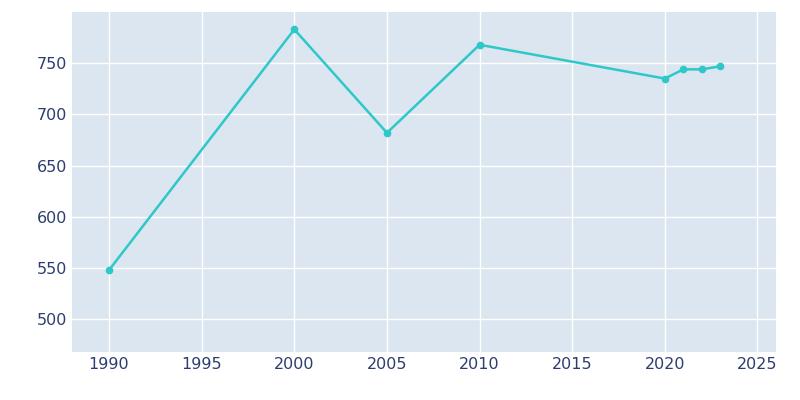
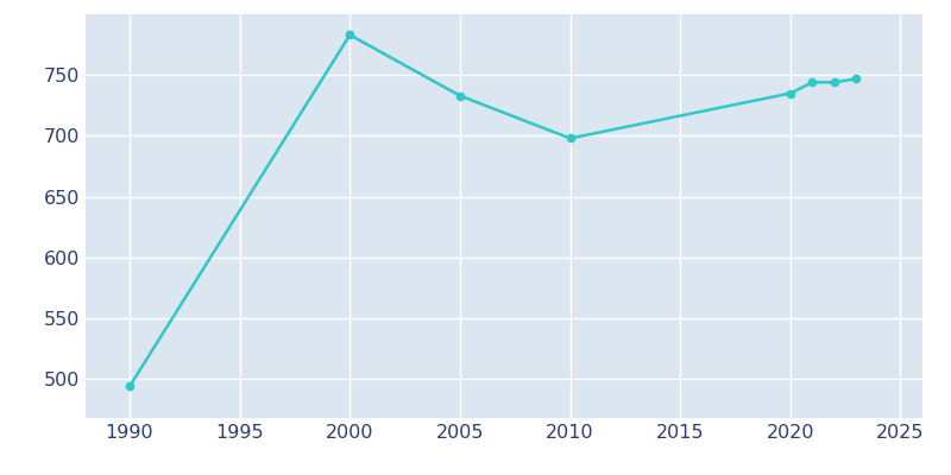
1990: 548 -> 494
2005: 682 -> 733
2010: 768 -> 698
